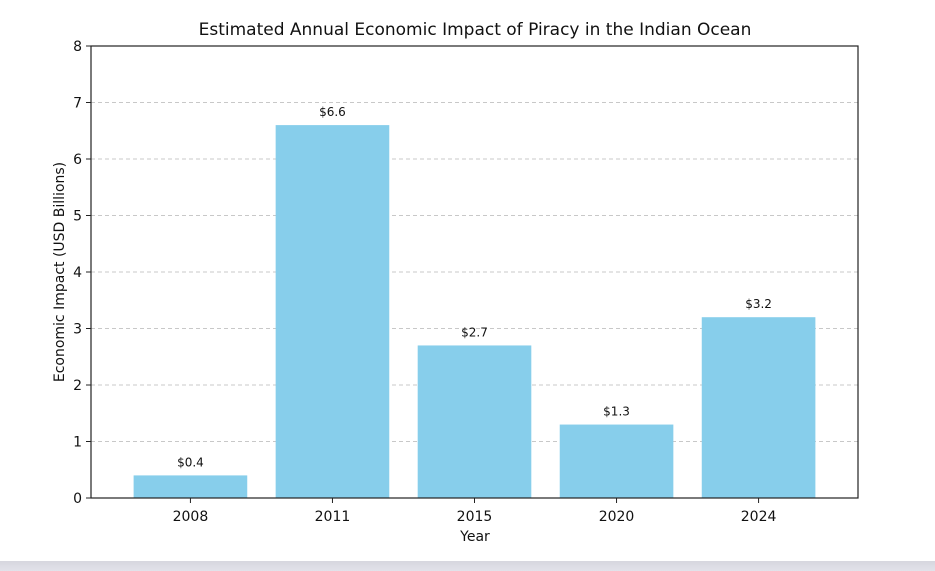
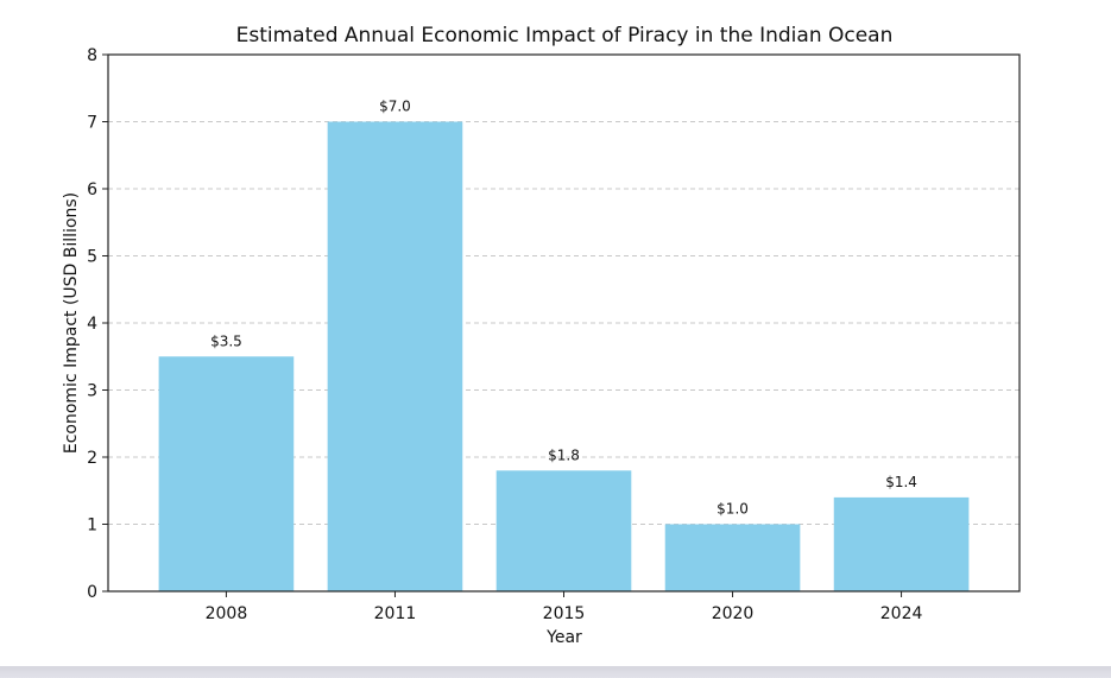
2008: $0.4 -> $3.5
2011: $6.6 -> $7.0
2015: $2.7 -> $1.8
2020: $1.3 -> $1.0
2024: $3.2 -> $1.4
